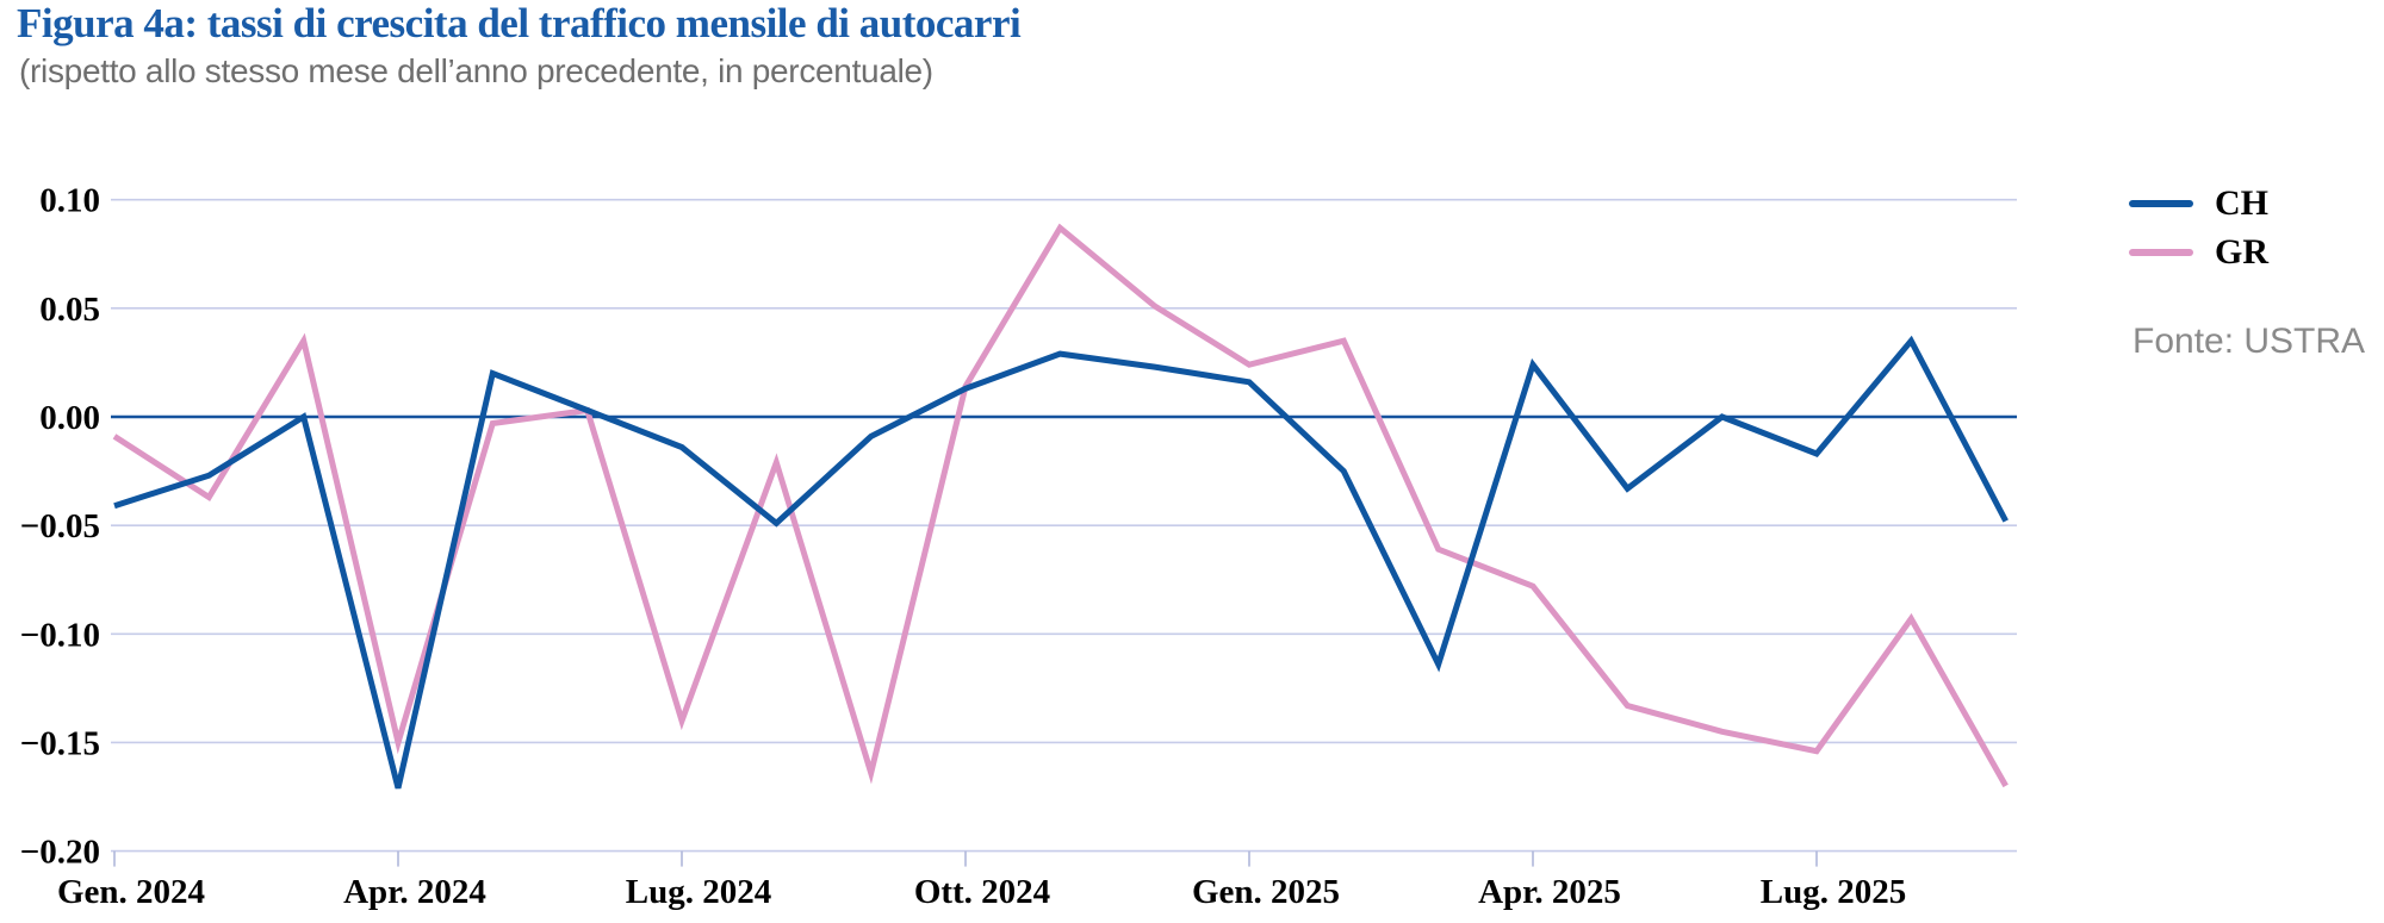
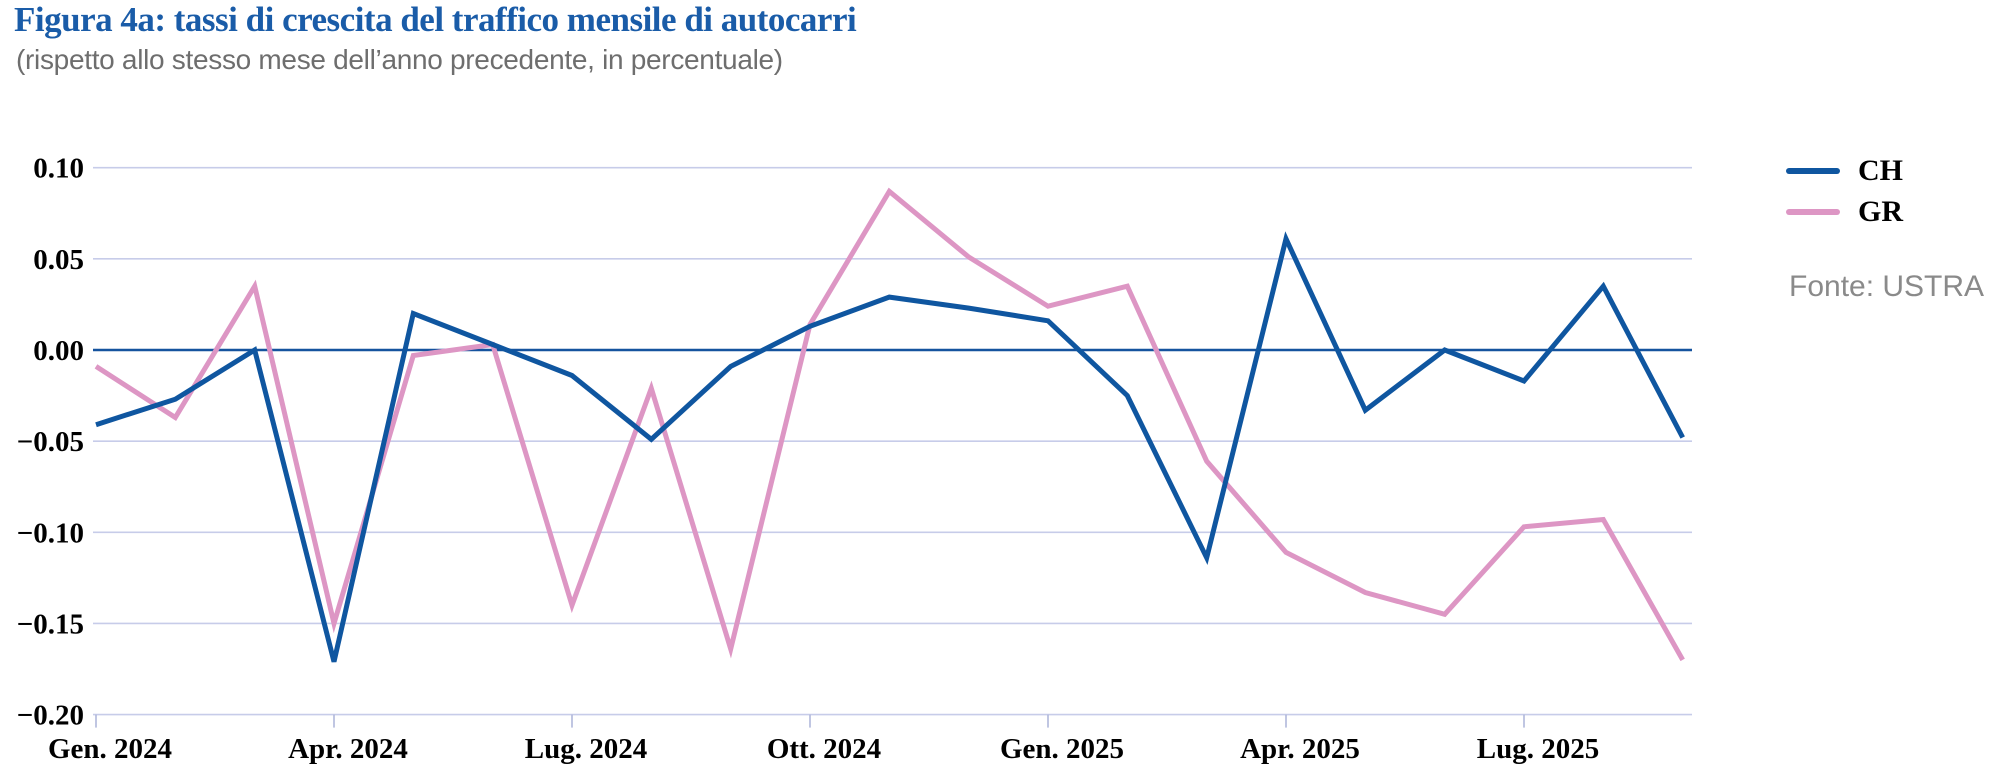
CH/Apr. 2025: 0.024 -> 0.061
GR/Apr. 2025: -0.078 -> -0.111
GR/Lug. 2025: -0.154 -> -0.097
